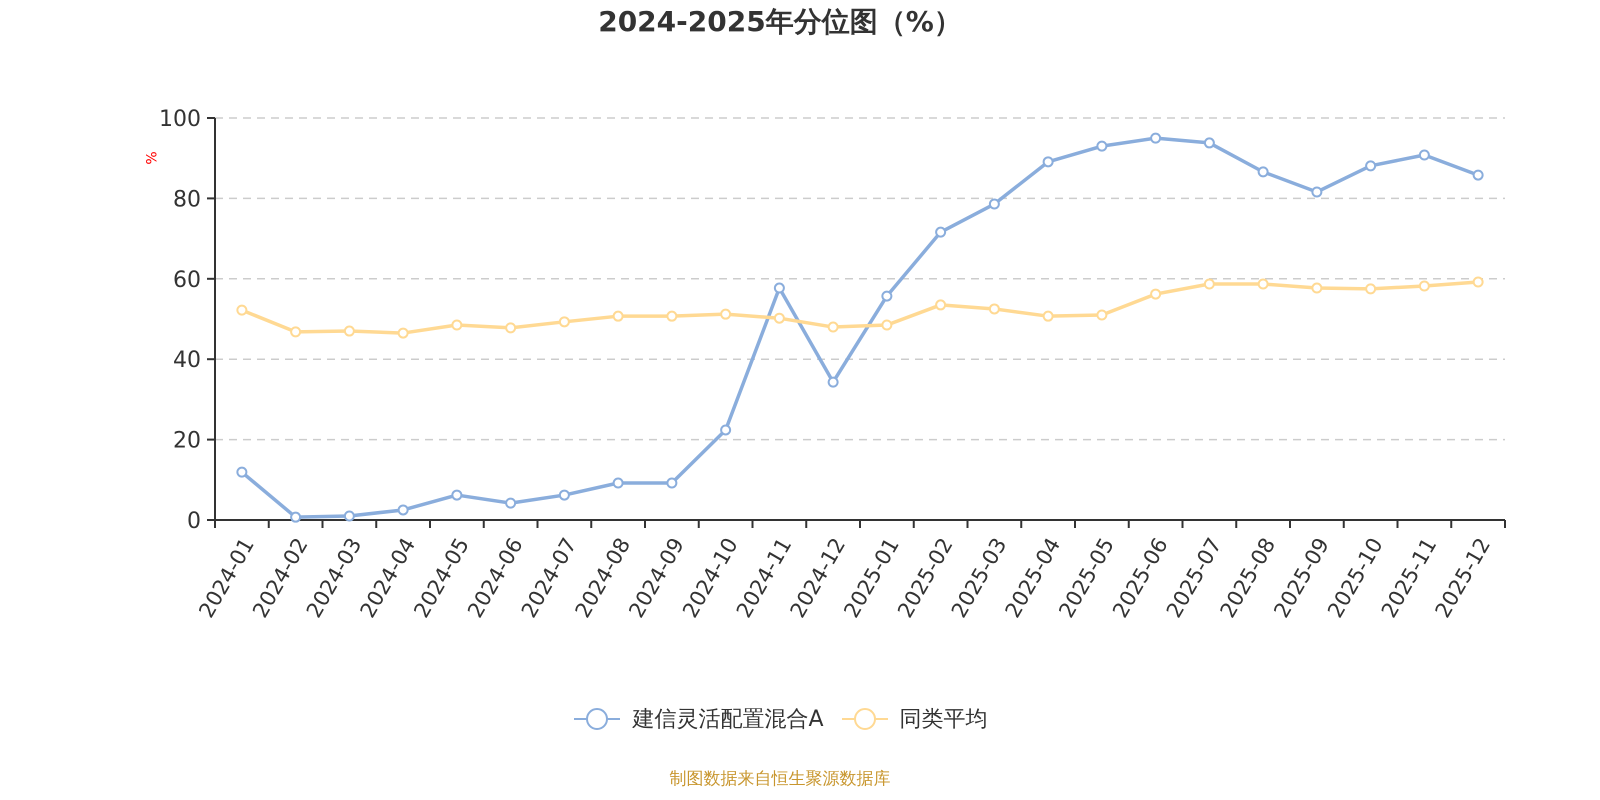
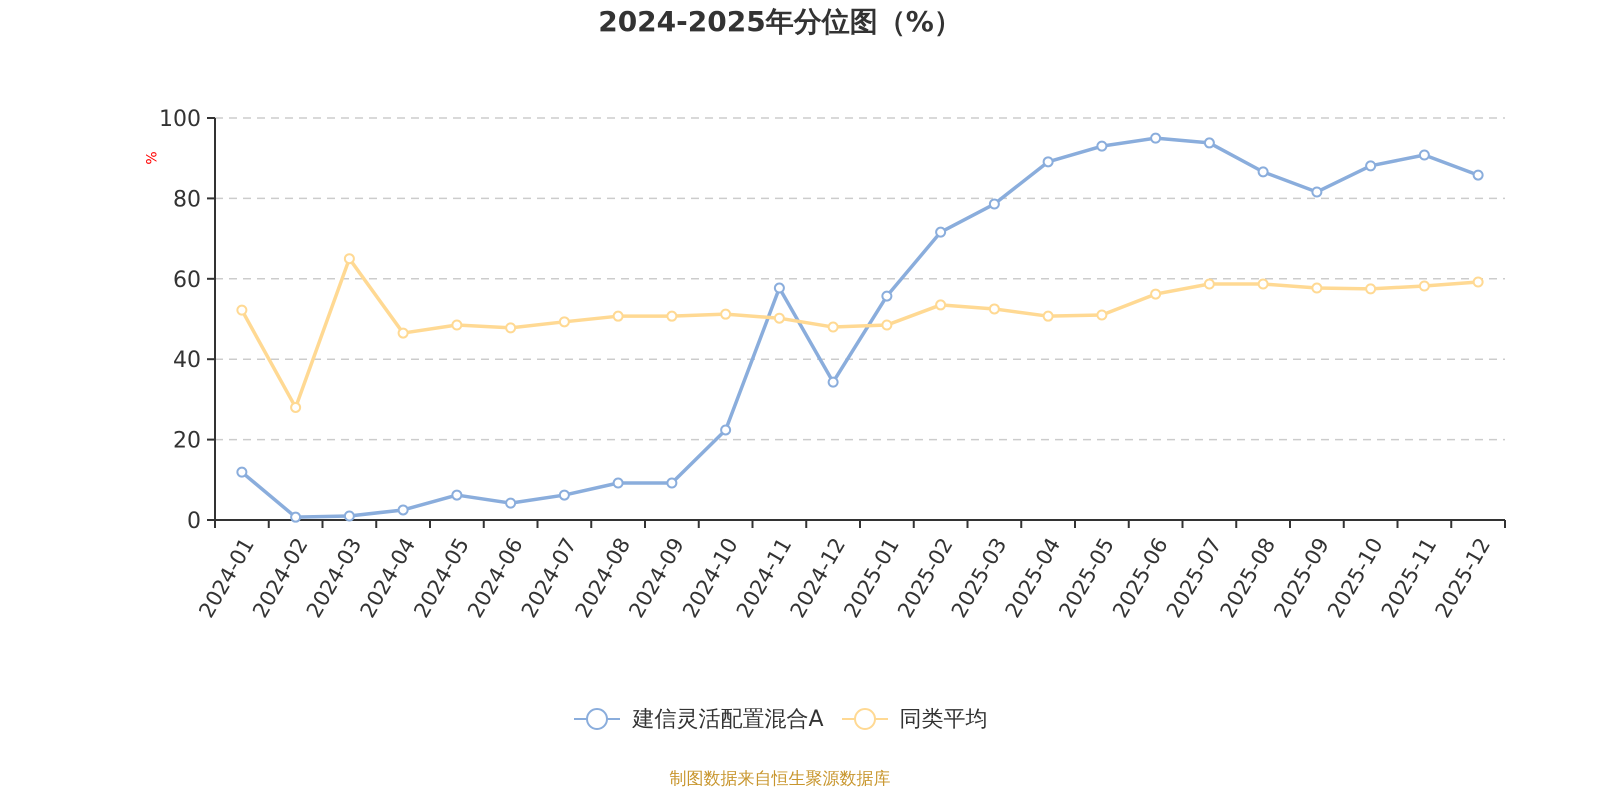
同类平均/2024-02: 47 -> 28
同类平均/2024-03: 47 -> 65
